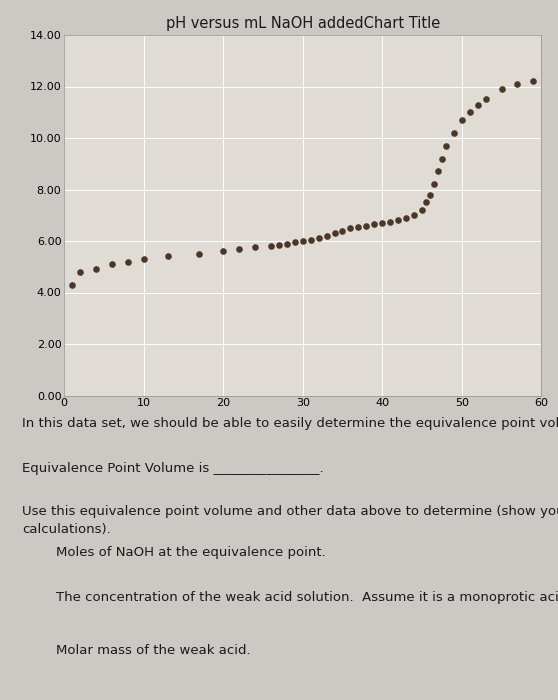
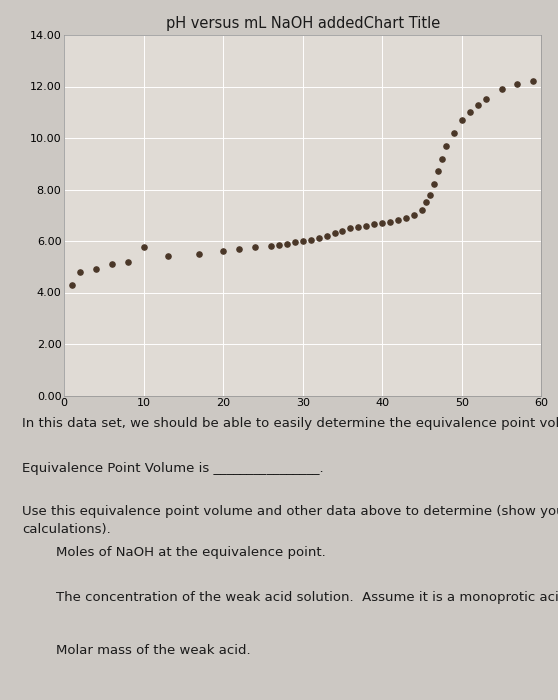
10: 5.30 -> 5.75
